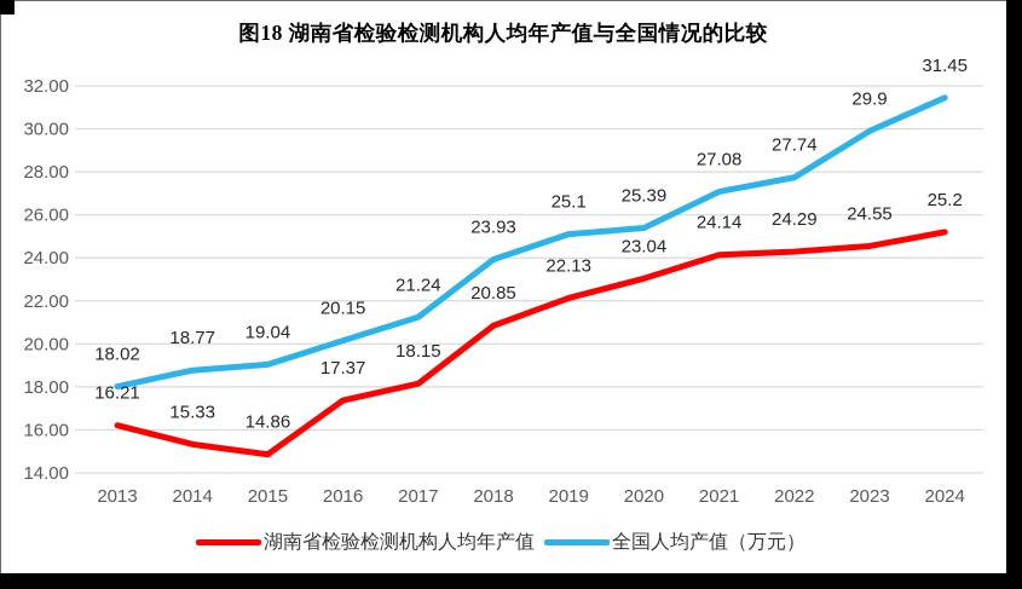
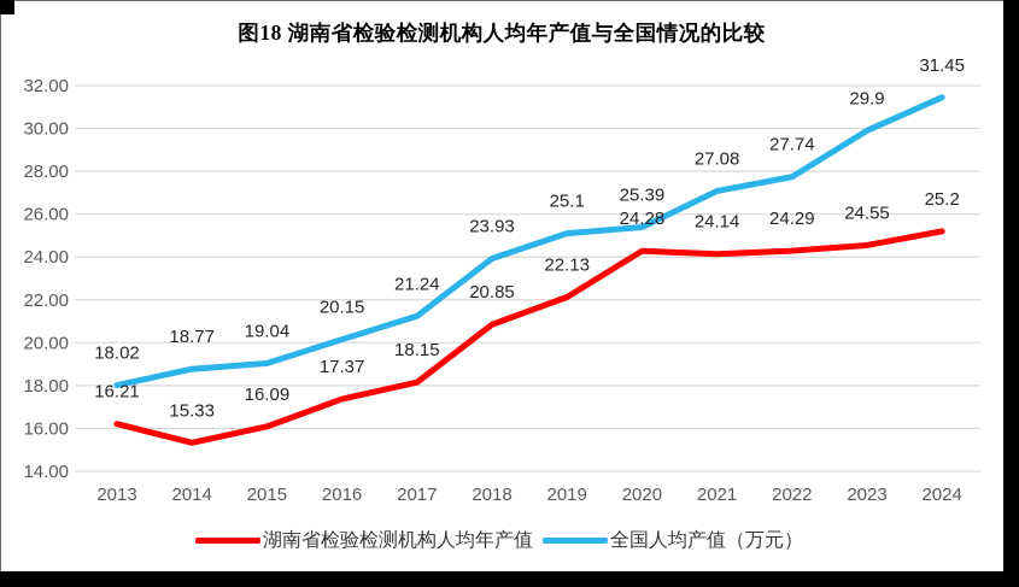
湖南省检验检测机构人均年产值/2015: 14.86 -> 16.09
湖南省检验检测机构人均年产值/2020: 23.04 -> 24.28
